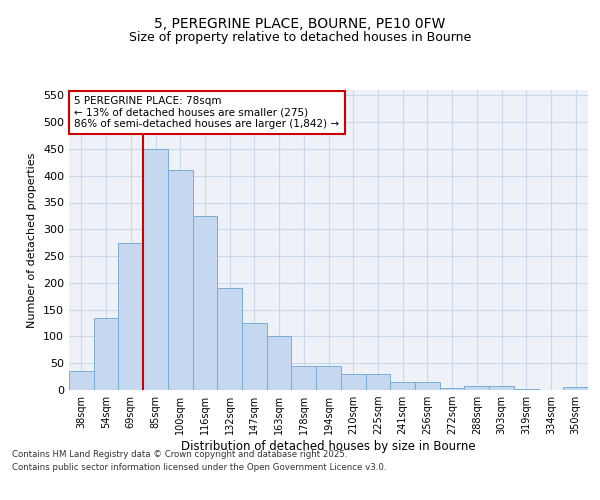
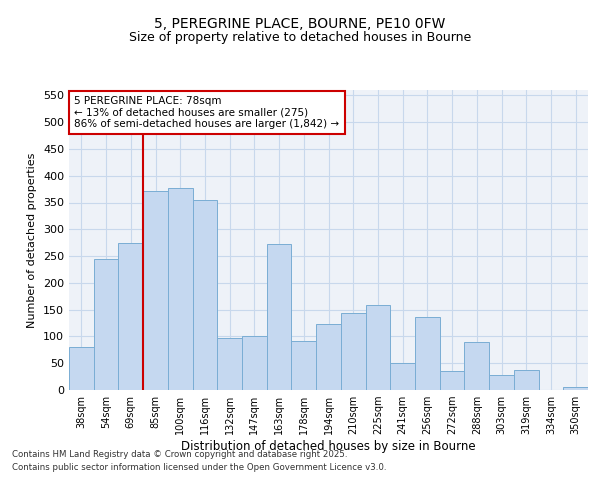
38sqm: 35 -> 80
54sqm: 135 -> 244
85sqm: 450 -> 372
100sqm: 410 -> 378
116sqm: 325 -> 354
132sqm: 190 -> 98
147sqm: 125 -> 100
163sqm: 100 -> 272
178sqm: 45 -> 92
194sqm: 45 -> 124
210sqm: 30 -> 144
225sqm: 30 -> 158
241sqm: 15 -> 50
256sqm: 15 -> 136
272sqm: 3 -> 36
288sqm: 7 -> 90
303sqm: 7 -> 28
319sqm: 2 -> 38
